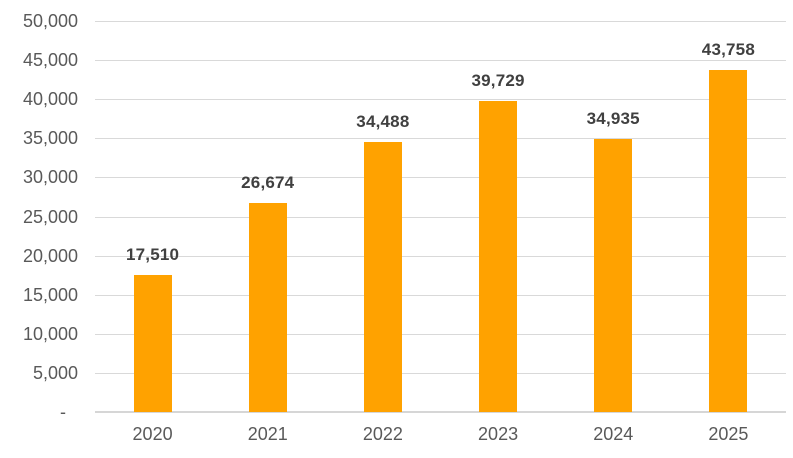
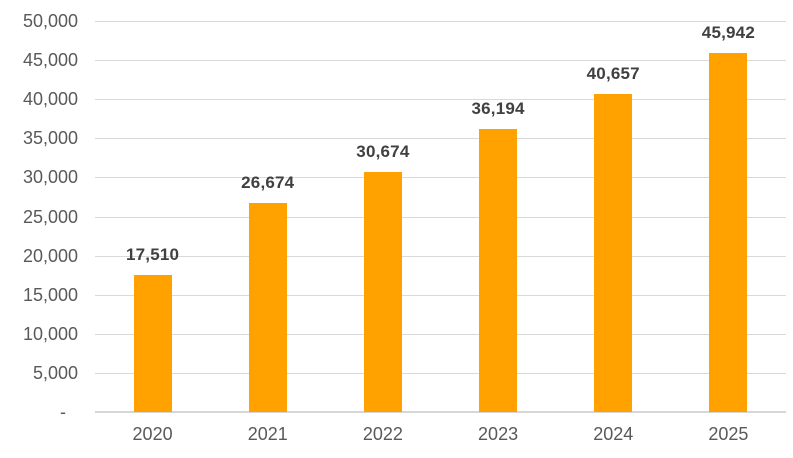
2022: 34,488 -> 30,674
2023: 39,729 -> 36,194
2024: 34,935 -> 40,657
2025: 43,758 -> 45,942
